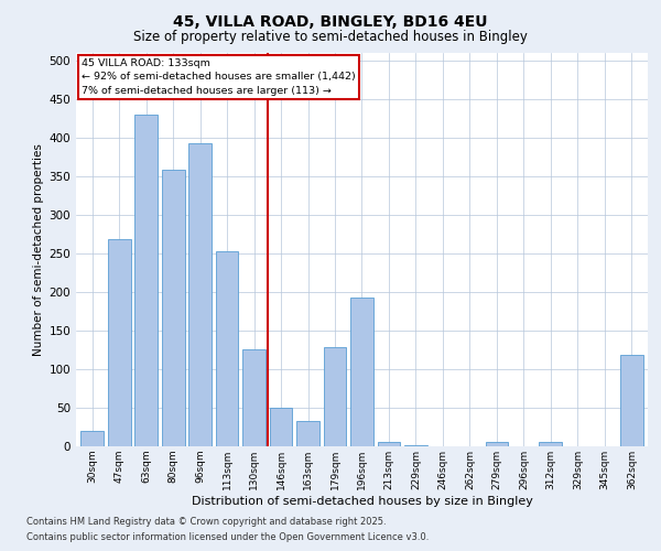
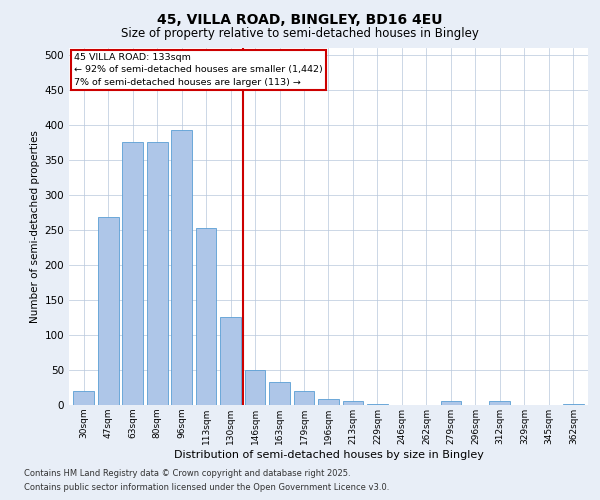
63sqm: 430 -> 375
80sqm: 358 -> 375
179sqm: 128 -> 20
196sqm: 192 -> 8
362sqm: 118 -> 1
